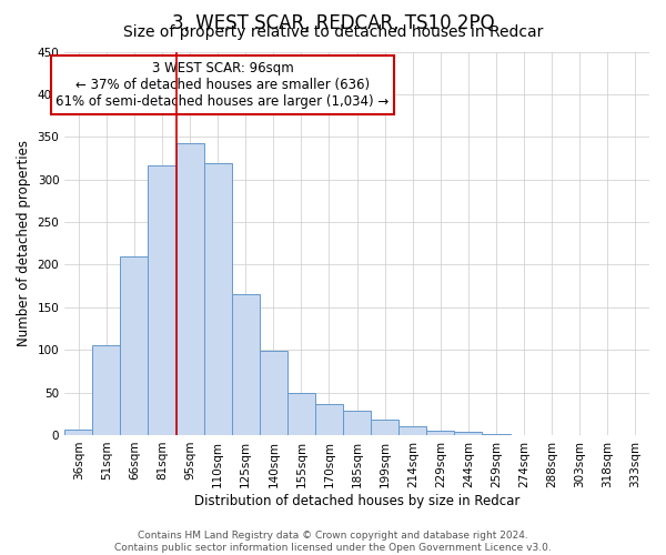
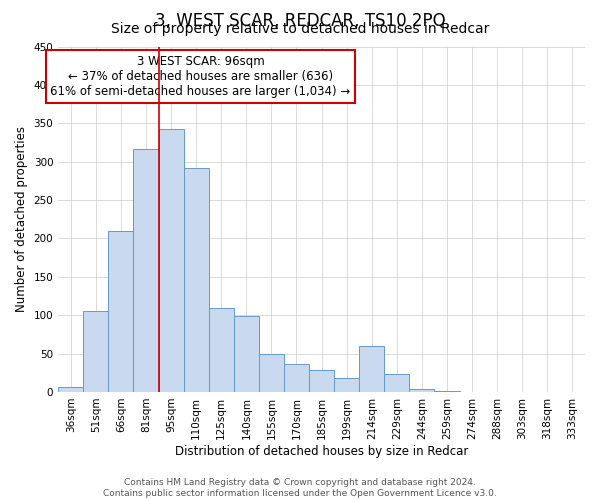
110sqm: 319 -> 292
125sqm: 165 -> 110
214sqm: 10 -> 60
229sqm: 5 -> 24
